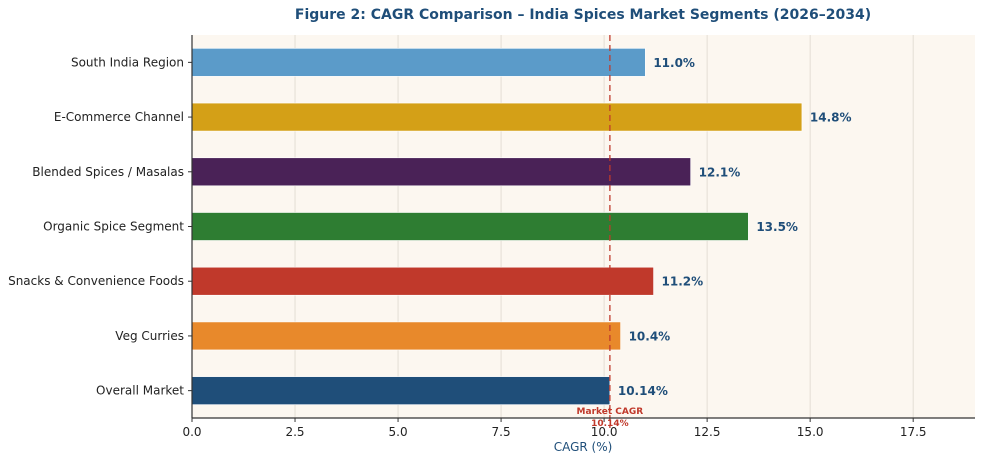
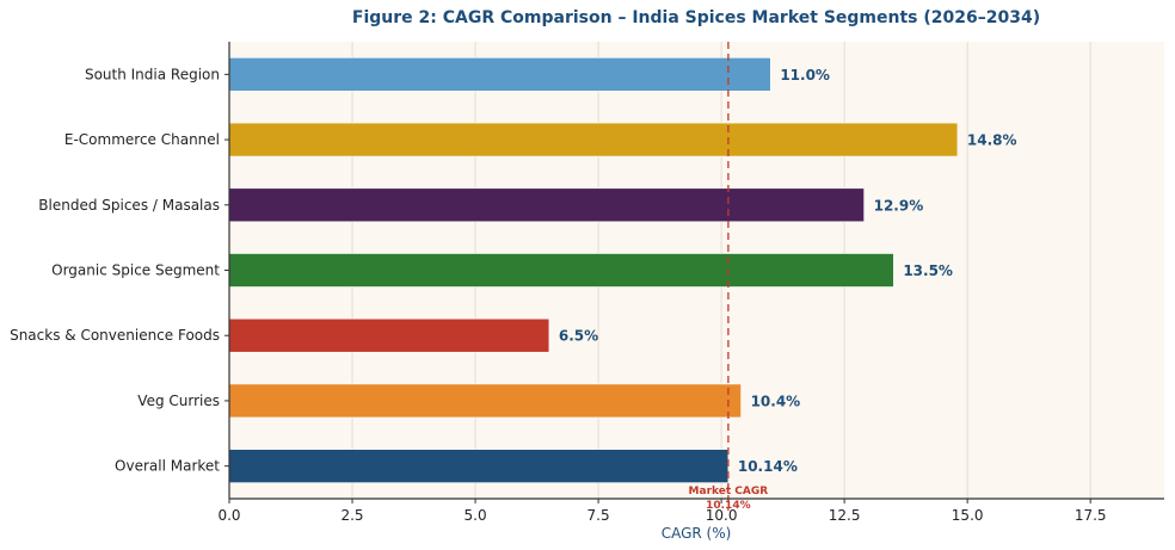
Blended Spices / Masalas: 12.1% -> 12.9%
Snacks & Convenience Foods: 11.2% -> 6.5%
